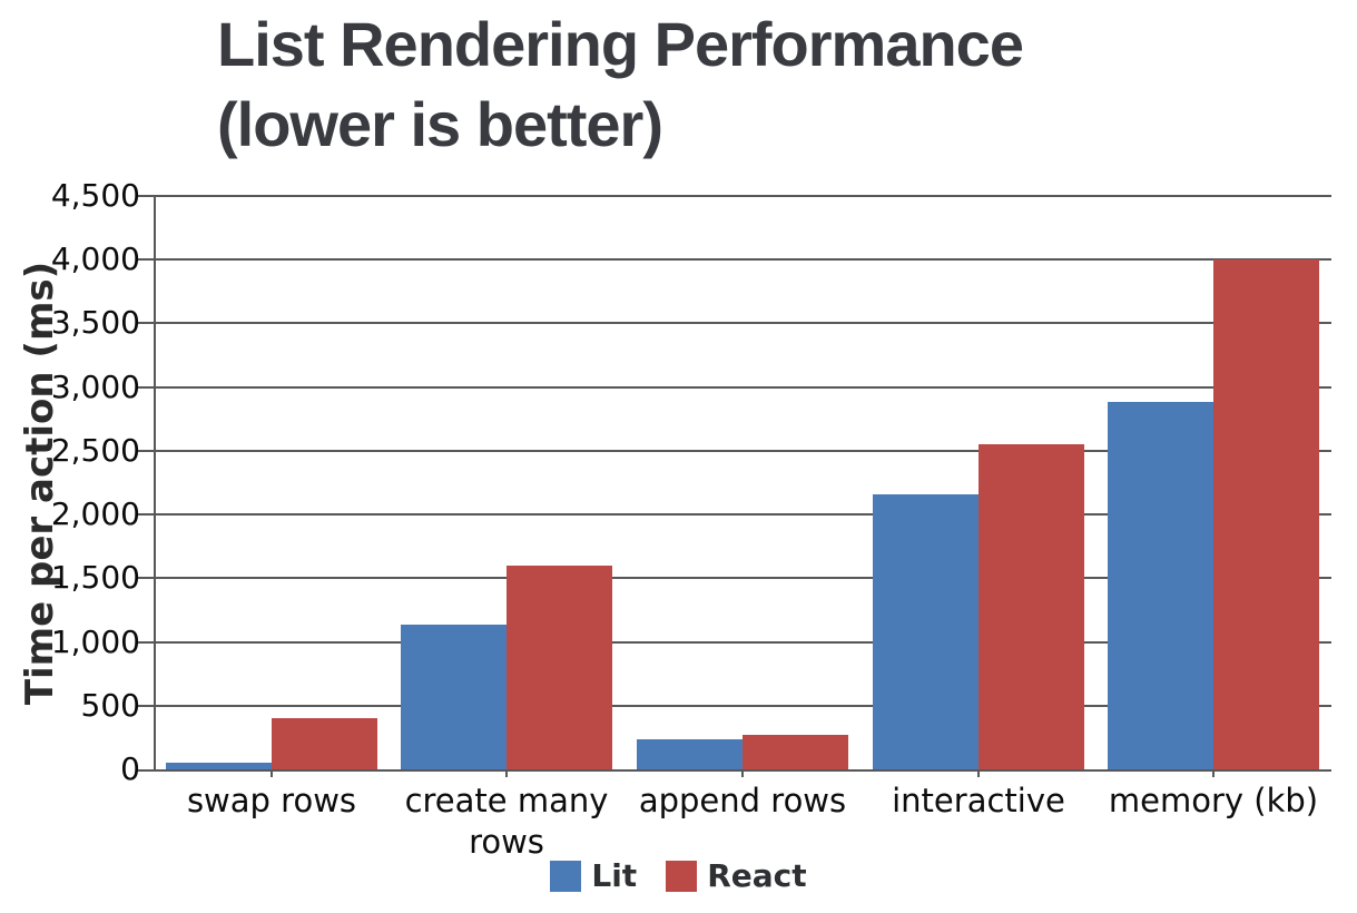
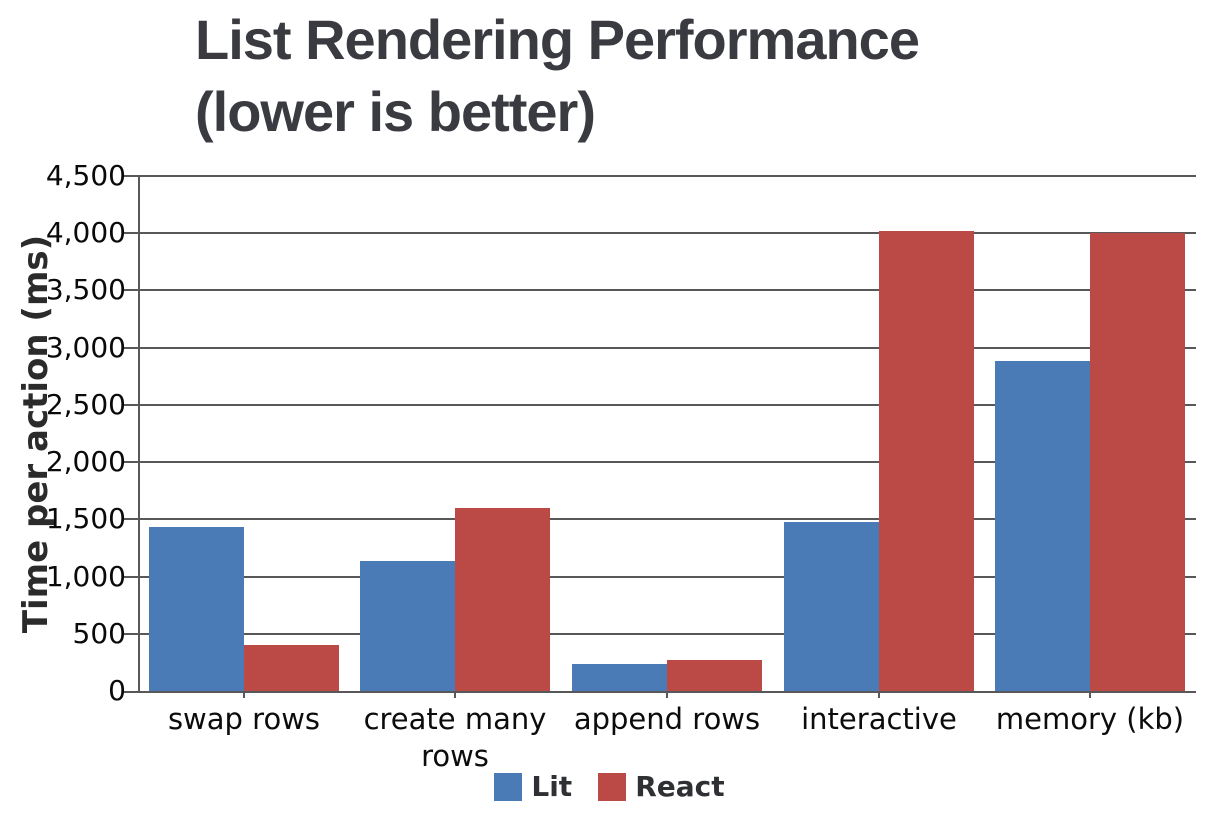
Lit/swap rows: 50 -> 1430
Lit/interactive: 2160 -> 1480
React/interactive: 2560 -> 4020
